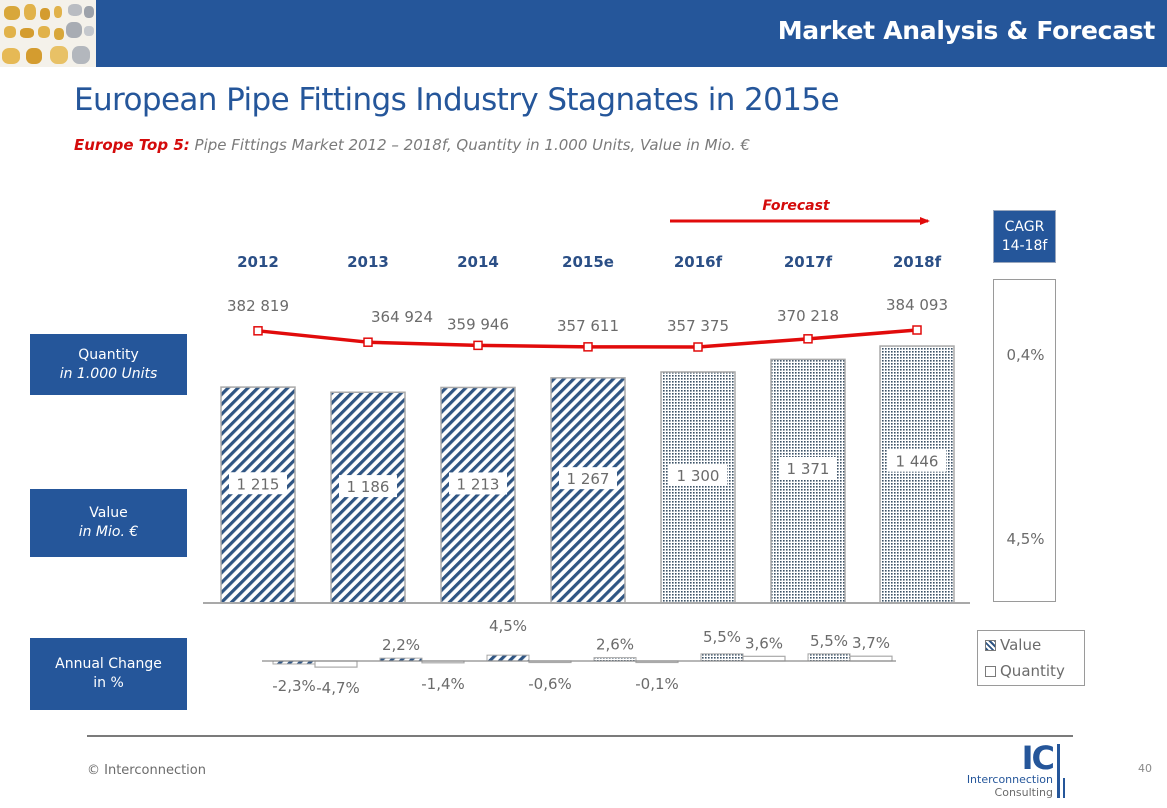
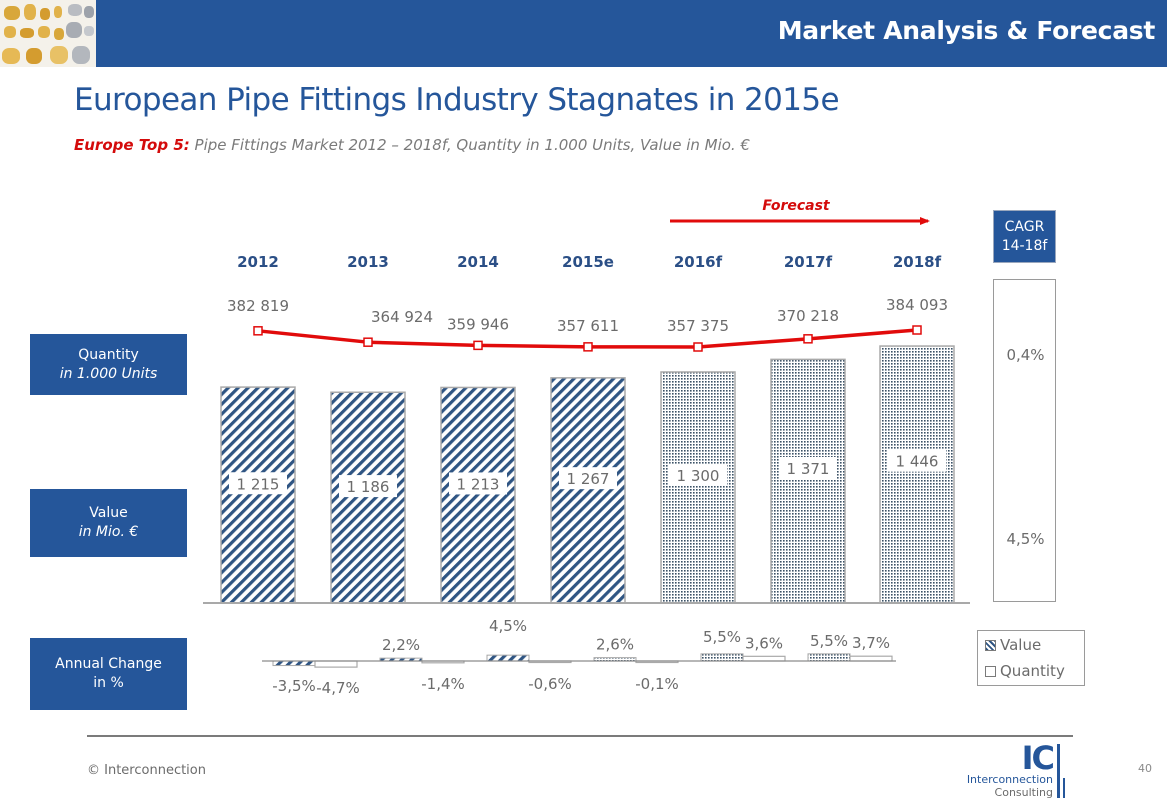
Annual Change in %/Value/2013: -2,3% -> -3,5%
